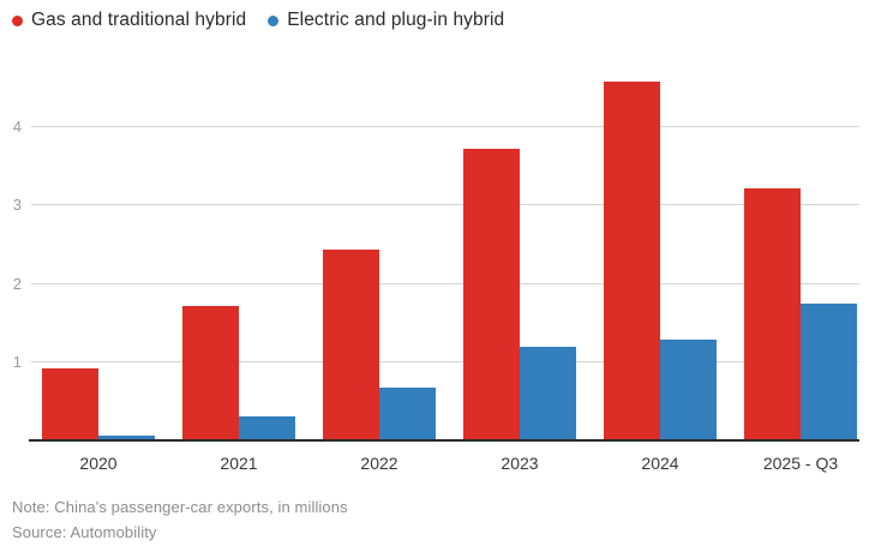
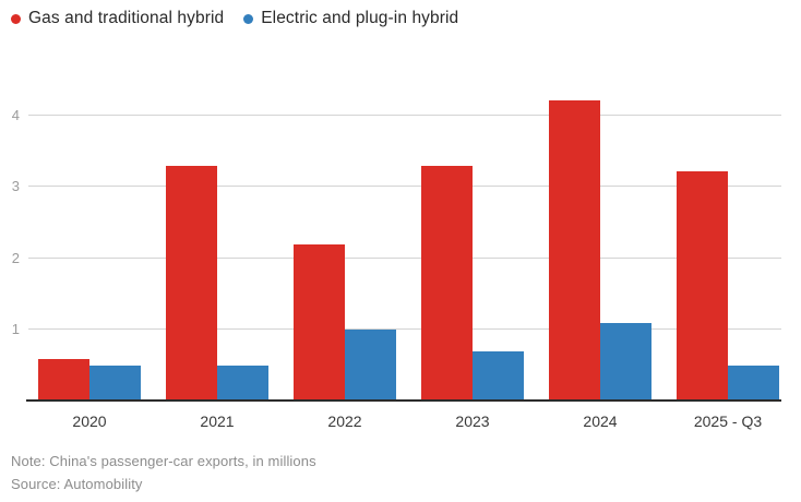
Gas and traditional hybrid/2020: 0.9 -> 0.6
Electric and plug-in hybrid/2020: 0.1 -> 0.5
Gas and traditional hybrid/2021: 1.7 -> 3.3
Electric and plug-in hybrid/2021: 0.3 -> 0.5
Gas and traditional hybrid/2022: 2.4 -> 2.2
Electric and plug-in hybrid/2022: 0.7 -> 1.0
Gas and traditional hybrid/2023: 3.7 -> 3.3
Electric and plug-in hybrid/2023: 1.2 -> 0.7
Gas and traditional hybrid/2024: 4.6 -> 4.2
Electric and plug-in hybrid/2024: 1.3 -> 1.1
Electric and plug-in hybrid/2025 - Q3: 1.8 -> 0.5
